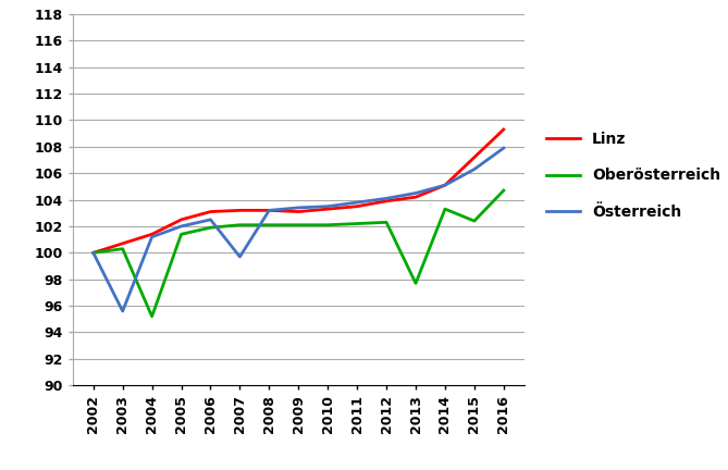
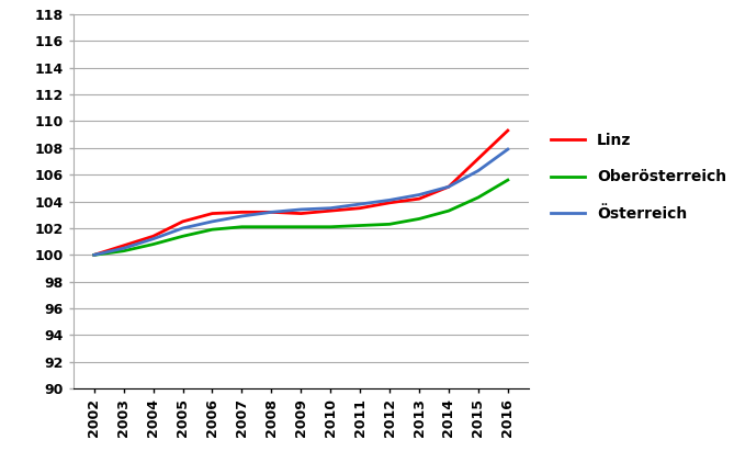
Österreich/2003: 95.6 -> 100.5
Oberösterreich/2004: 95.2 -> 100.8
Österreich/2007: 99.7 -> 102.9
Oberösterreich/2013: 97.7 -> 102.7
Oberösterreich/2015: 102.4 -> 104.3
Oberösterreich/2016: 104.7 -> 105.6
